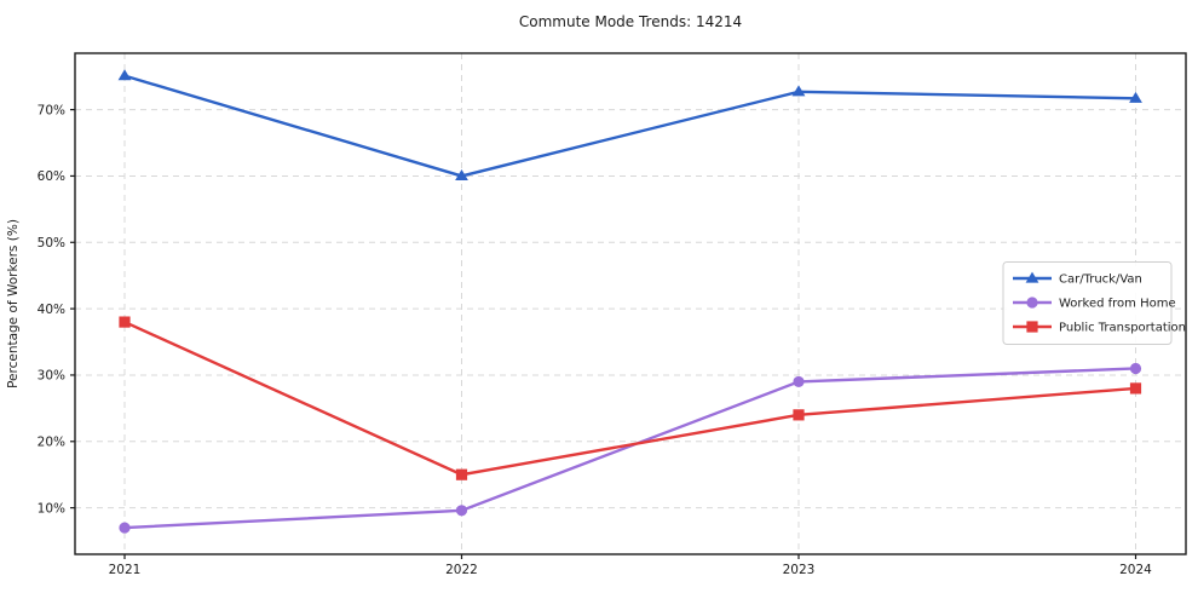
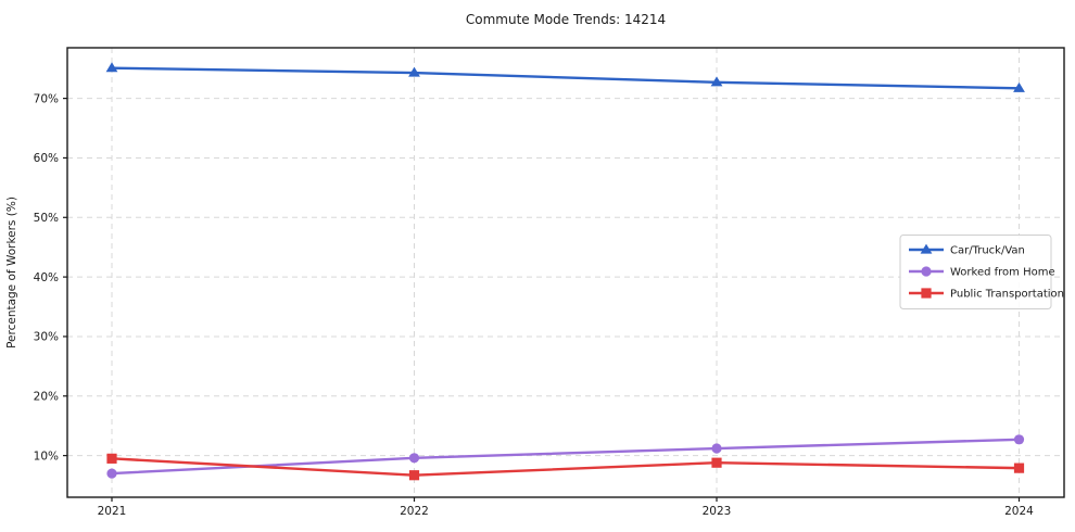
Public Transportation/2021: 38% -> 10%
Car/Truck/Van/2022: 60% -> 74%
Public Transportation/2022: 15% -> 7%
Worked from Home/2023: 29% -> 11%
Public Transportation/2023: 24% -> 9%
Worked from Home/2024: 31% -> 13%
Public Transportation/2024: 28% -> 8%
